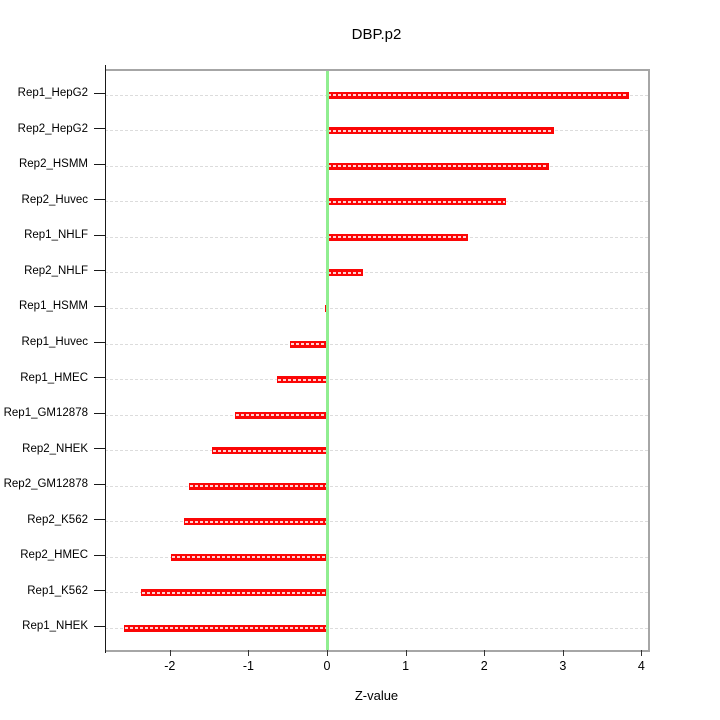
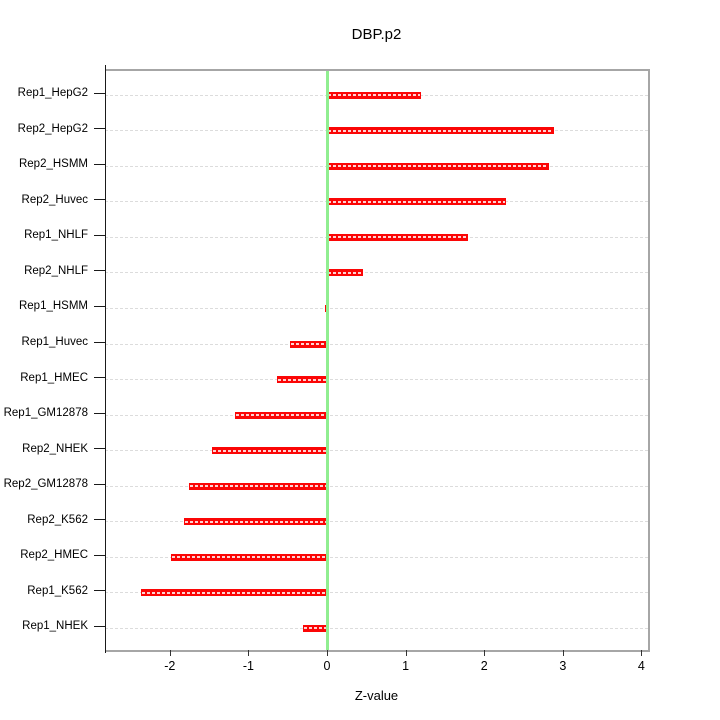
Rep1_HepG2: 3.8 -> 1.2
Rep1_NHEK: -2.6 -> -0.3
